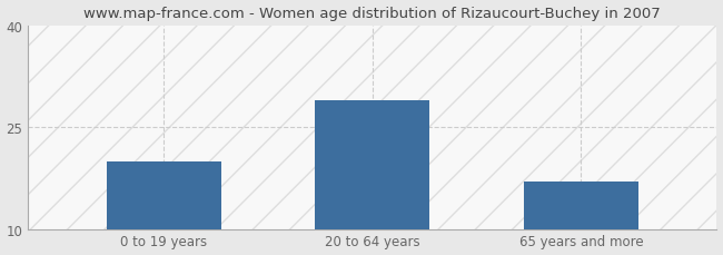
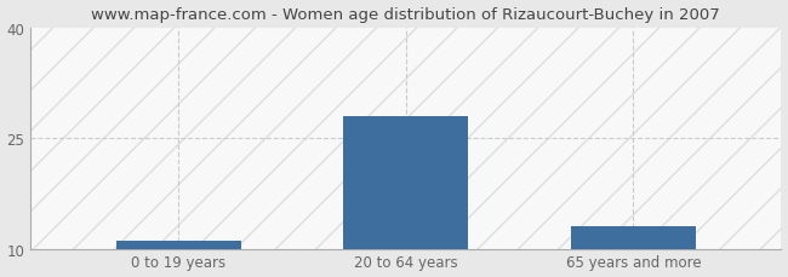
0 to 19 years: 20 -> 11
20 to 64 years: 29 -> 28
65 years and more: 17 -> 13
